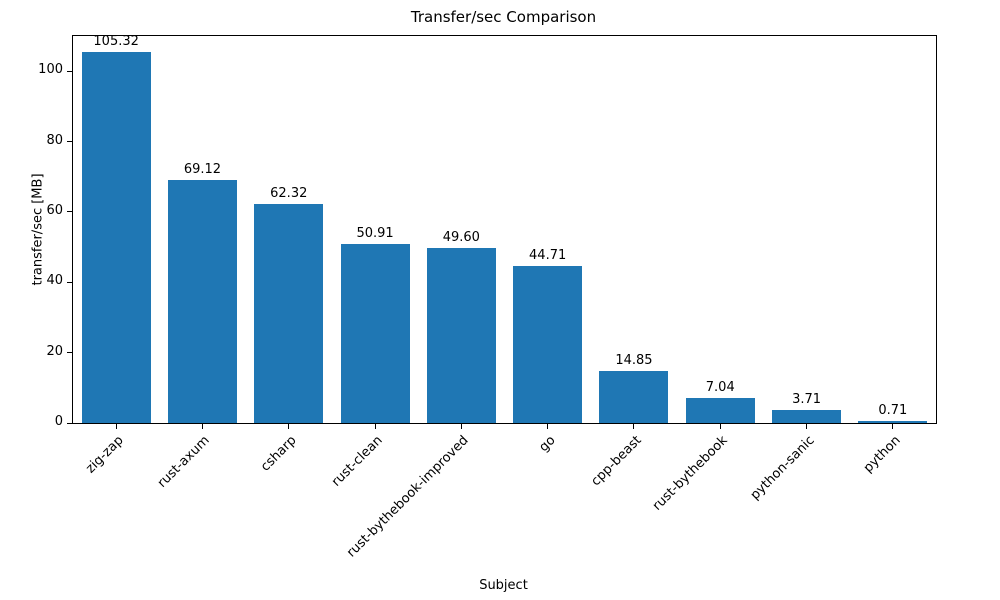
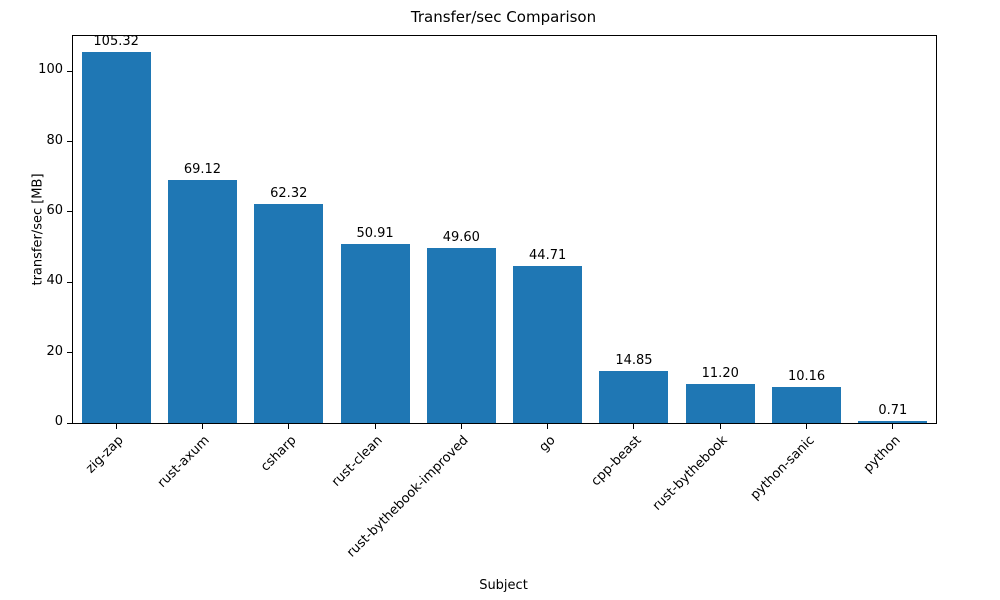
rust-bythebook: 7.04 -> 11.20
python-sanic: 3.71 -> 10.16
